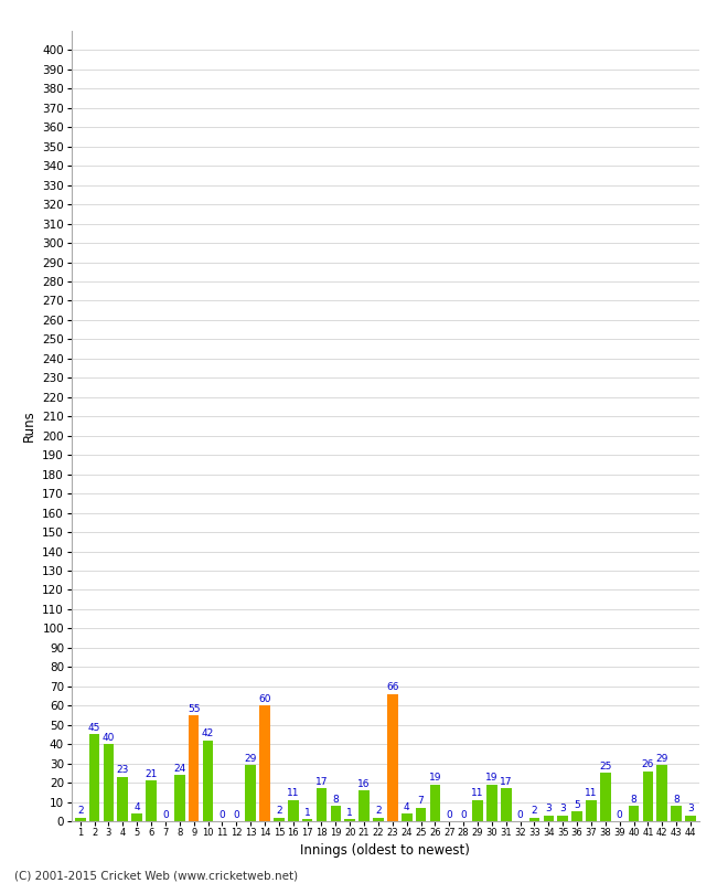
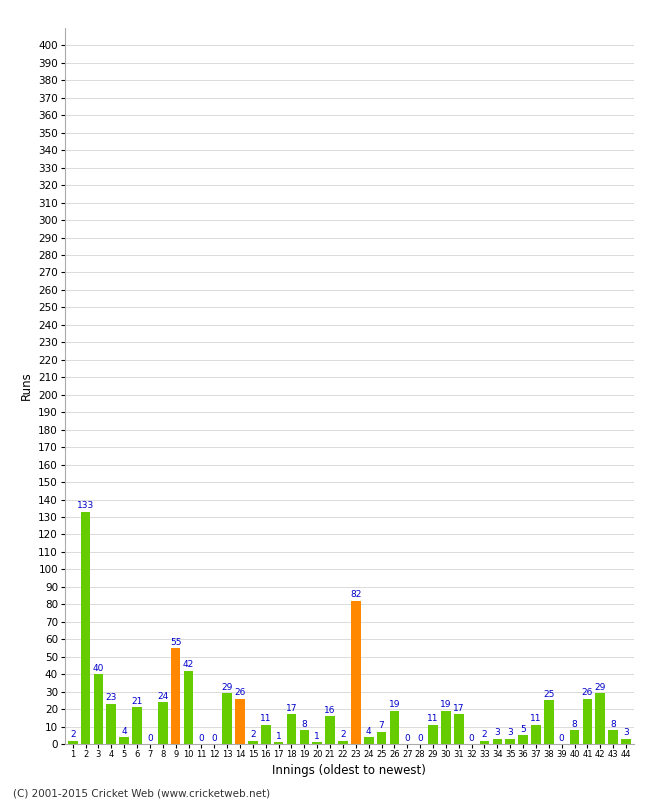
2: 45 -> 133
14: 60 -> 26
23: 66 -> 82
